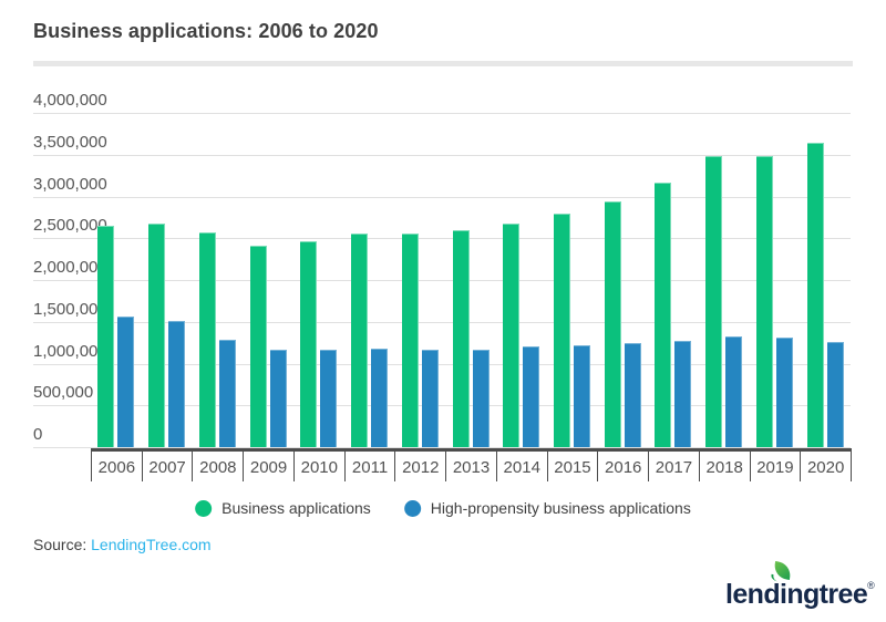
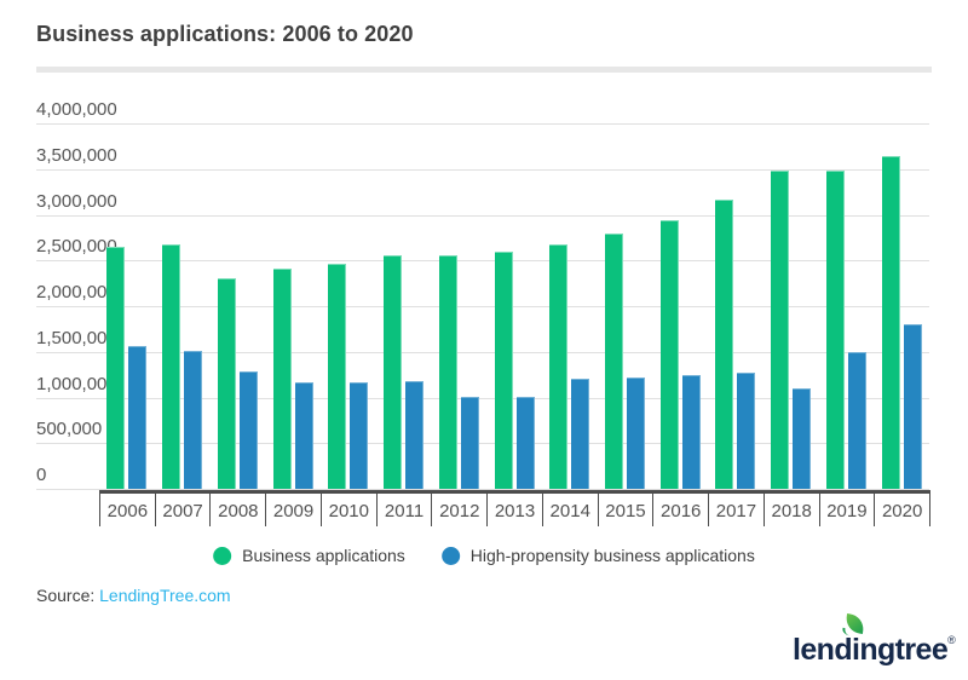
Business applications/2008: 2600000 -> 2300000
High-propensity business applications/2012: 1200000 -> 1000000
High-propensity business applications/2013: 1200000 -> 1000000
High-propensity business applications/2018: 1300000 -> 1100000
High-propensity business applications/2019: 1300000 -> 1500000
High-propensity business applications/2020: 1300000 -> 1800000
